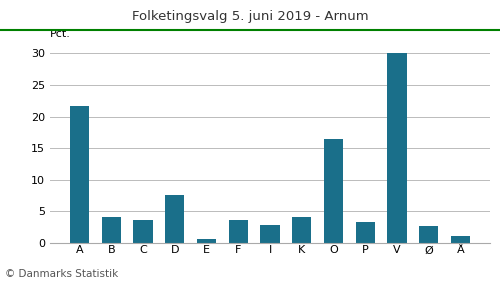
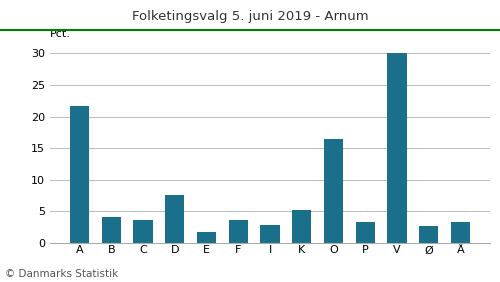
E: 0.5 -> 1.6
K: 4.0 -> 5.2
Å: 1.1 -> 3.2
